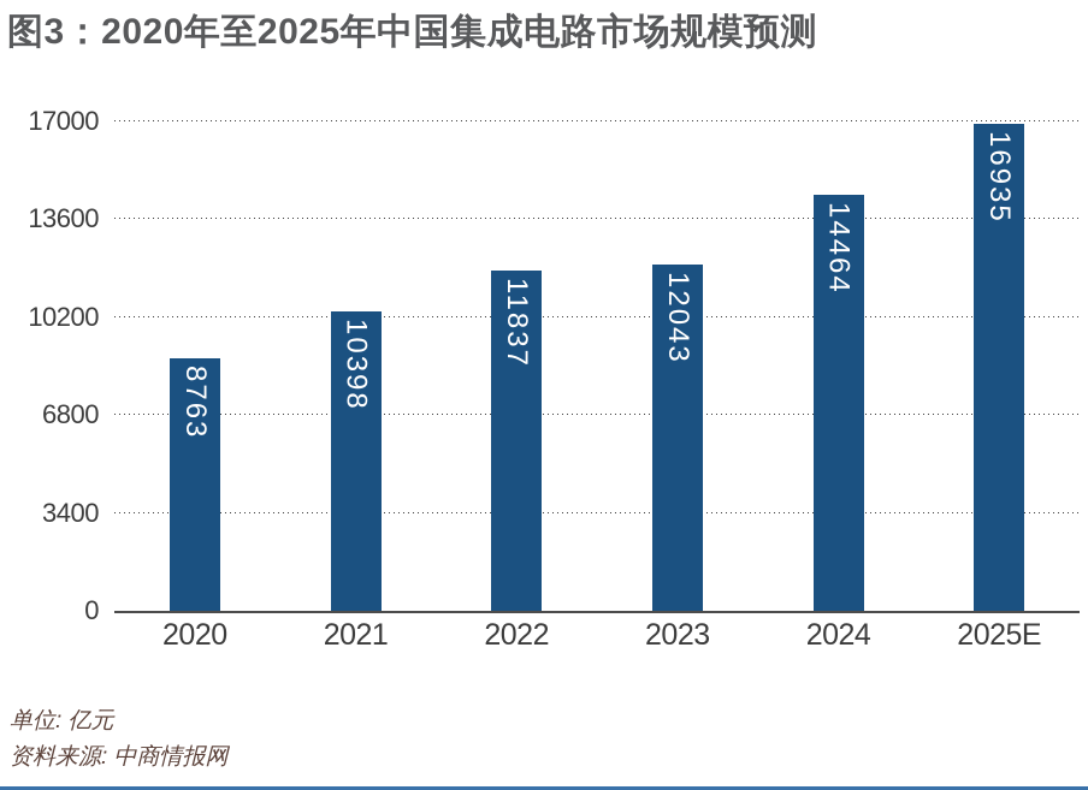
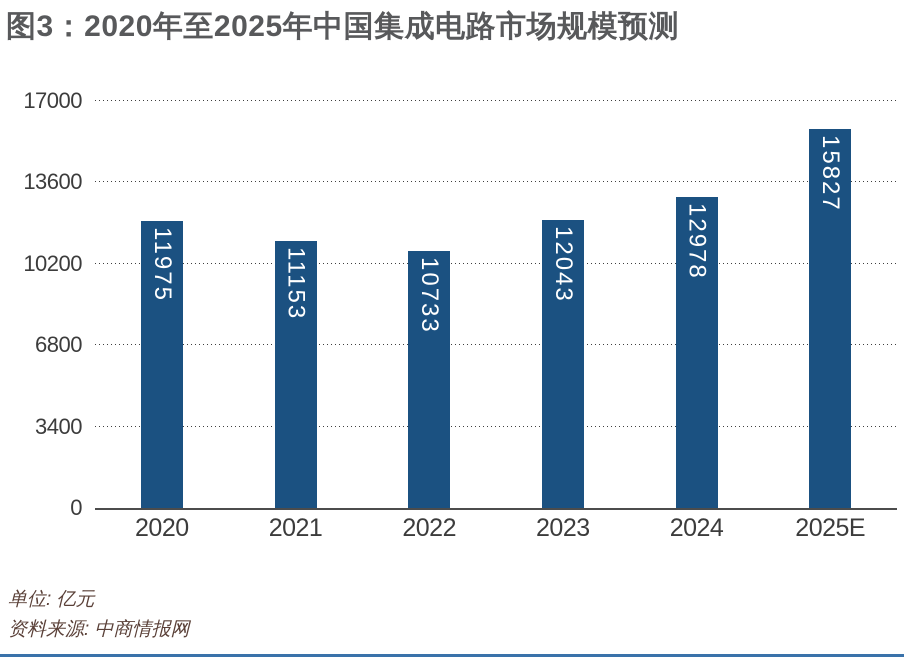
2020: 8763 -> 11975
2021: 10398 -> 11153
2022: 11837 -> 10733
2024: 14464 -> 12978
2025E: 16935 -> 15827
